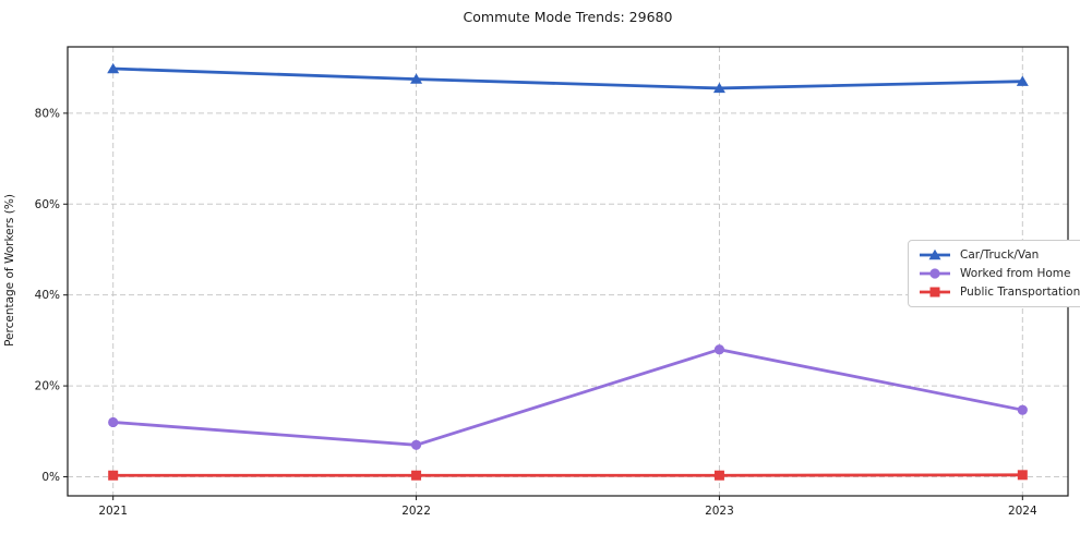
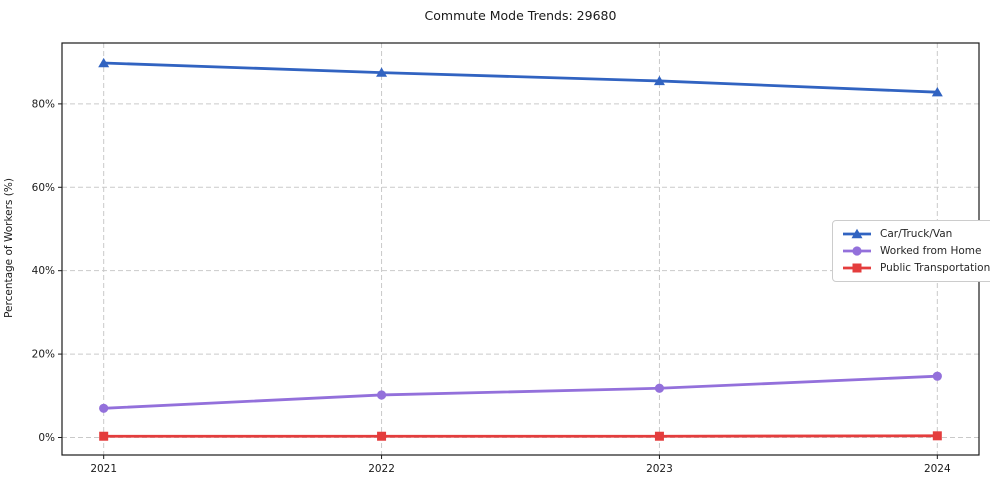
Worked from Home/2021: 12% -> 7%
Worked from Home/2022: 7% -> 10%
Worked from Home/2023: 28% -> 12%
Car/Truck/Van/2024: 87% -> 83%
